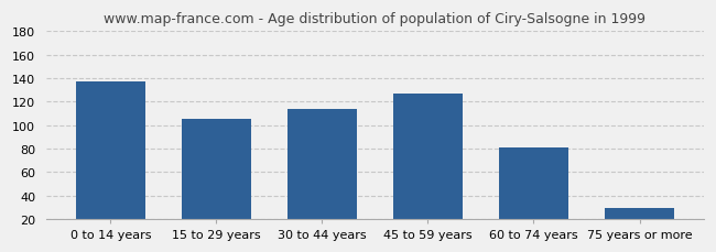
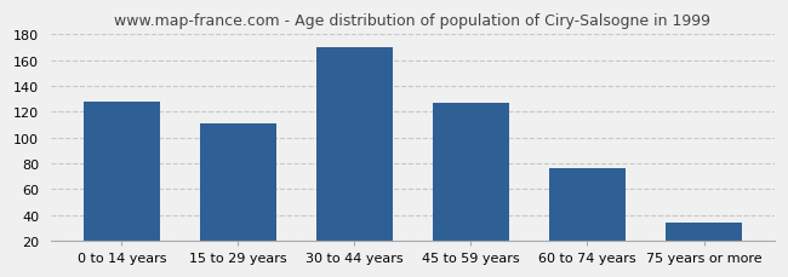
0 to 14 years: 137 -> 128
15 to 29 years: 105 -> 111
30 to 44 years: 114 -> 170
60 to 74 years: 81 -> 76
75 years or more: 29 -> 34
